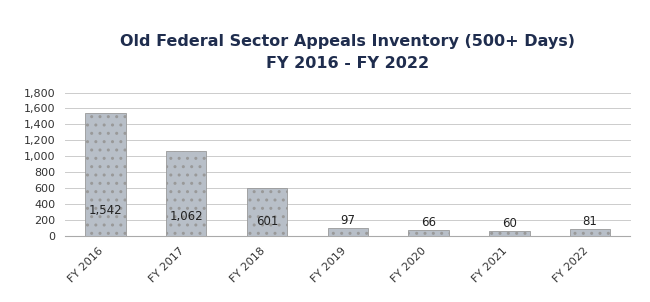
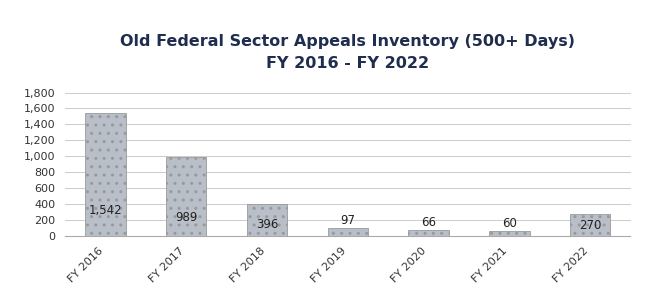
FY 2017: 1,062 -> 989
FY 2018: 601 -> 396
FY 2022: 81 -> 270
